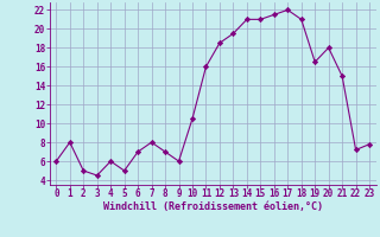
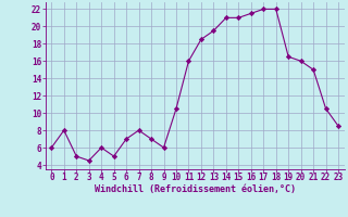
18: 21.0 -> 22.0
20: 18.0 -> 16.0
22: 7.2 -> 10.5
23: 7.8 -> 8.5
